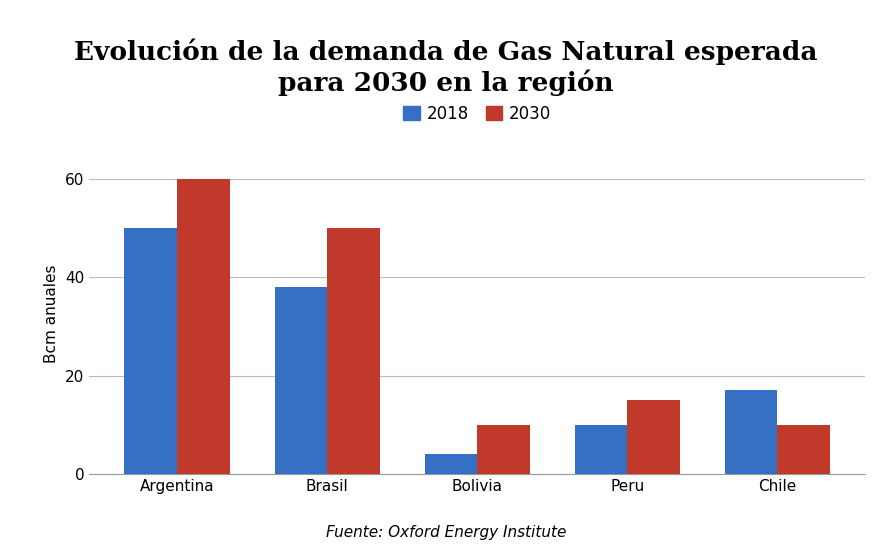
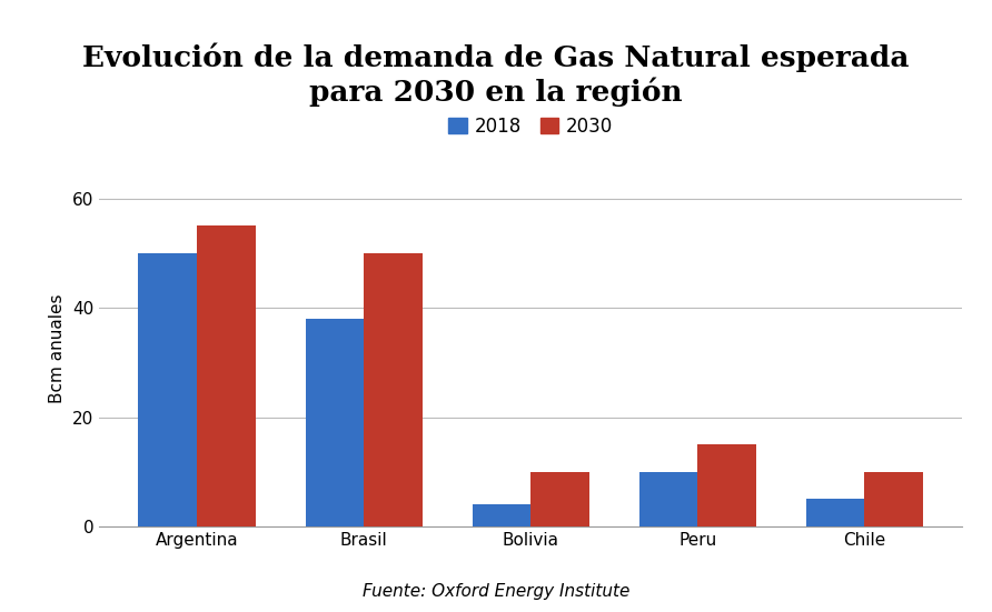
2030/Argentina: 60 -> 55
2018/Chile: 17 -> 5
